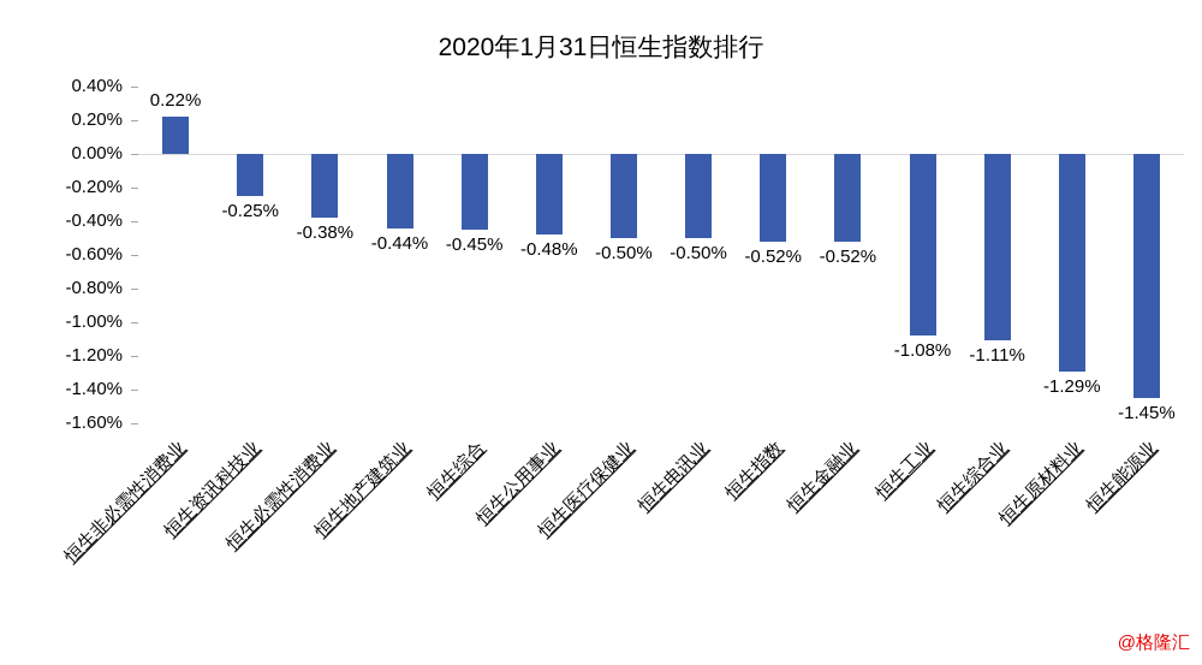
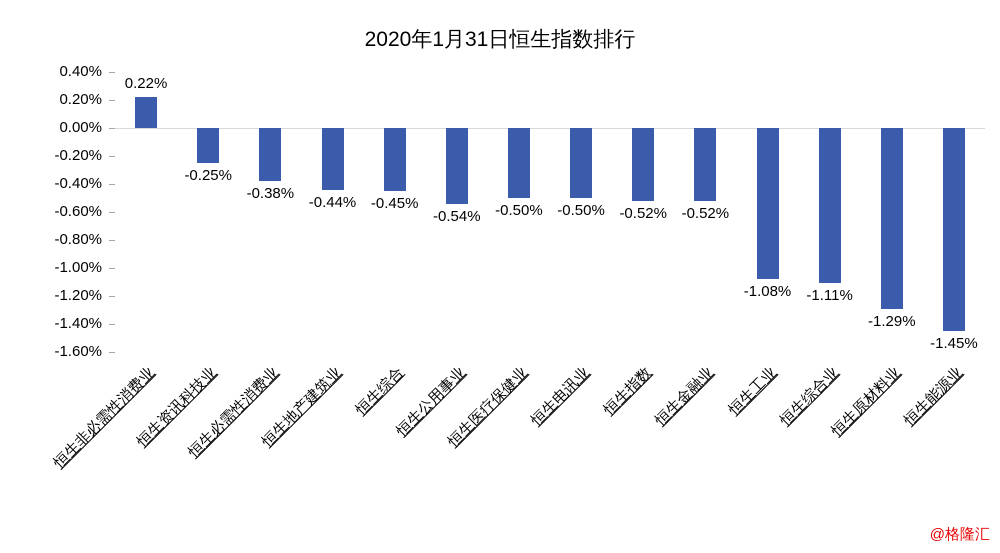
恒生公用事业: -0.48% -> -0.54%
